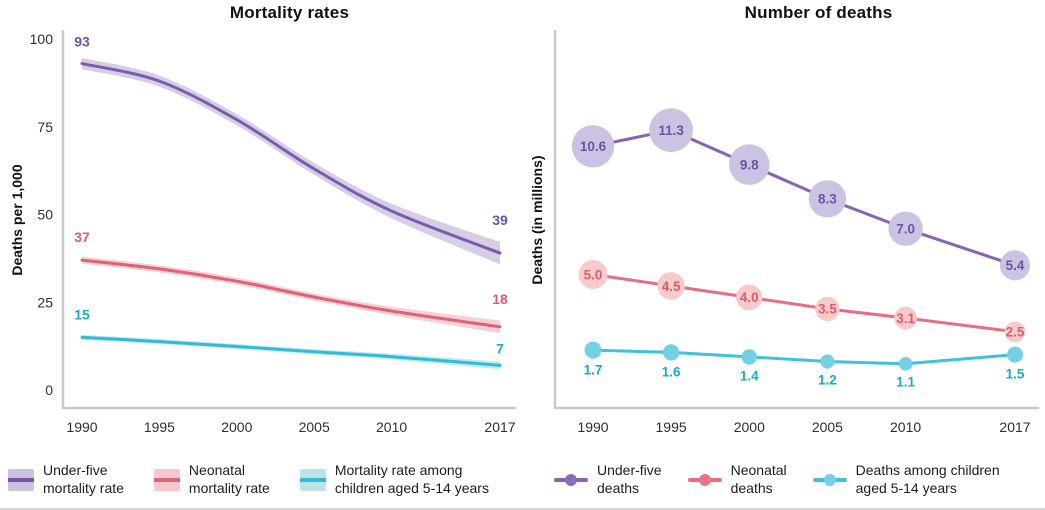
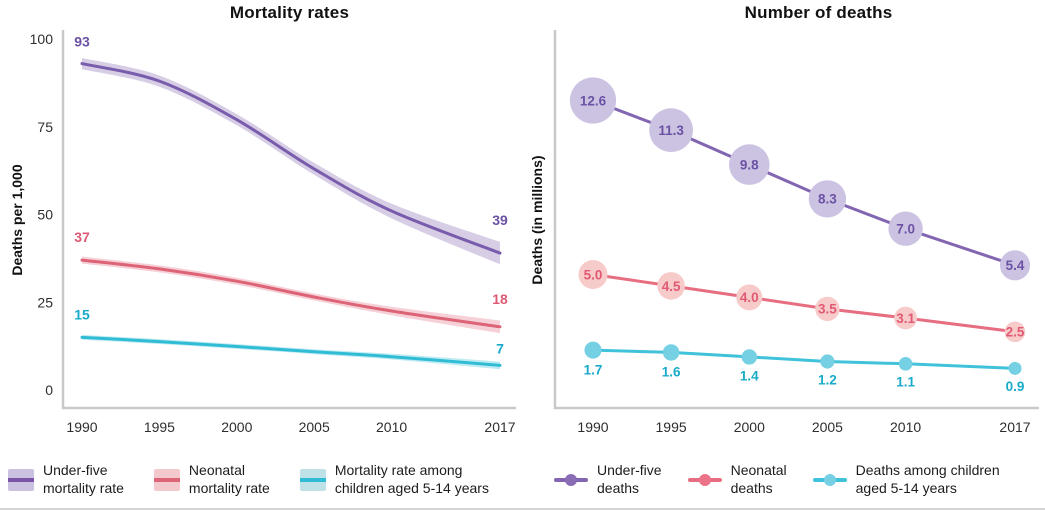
Number of deaths/Under-five deaths/1990: 10.6 -> 12.6
Number of deaths/Deaths among children aged 5-14 years/2017: 1.5 -> 0.9
